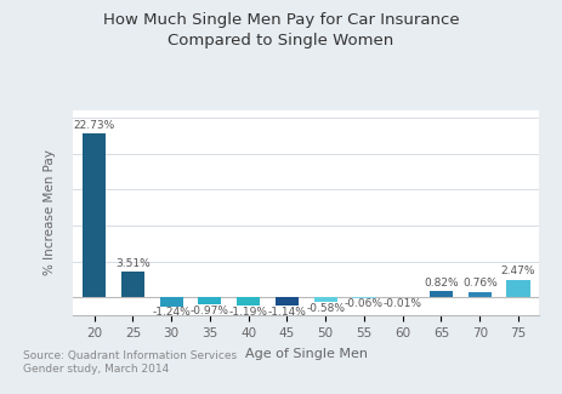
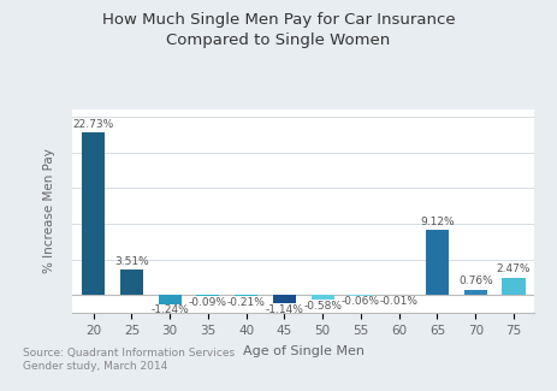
35: -0.97% -> -0.09%
40: -1.19% -> -0.21%
65: 0.82% -> 9.12%
